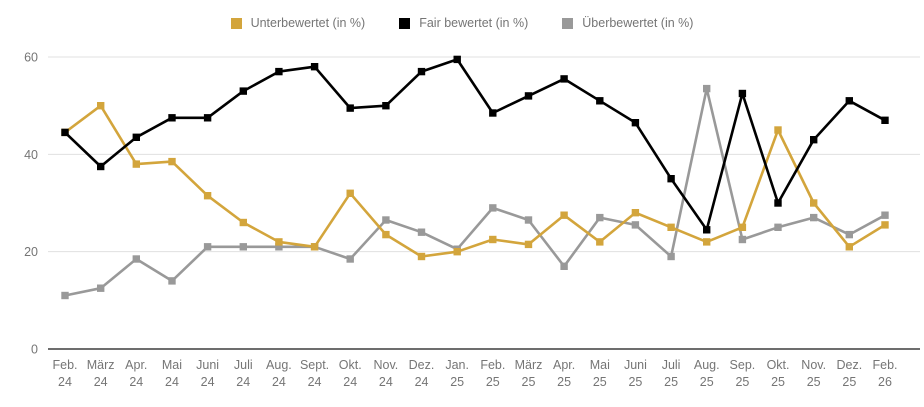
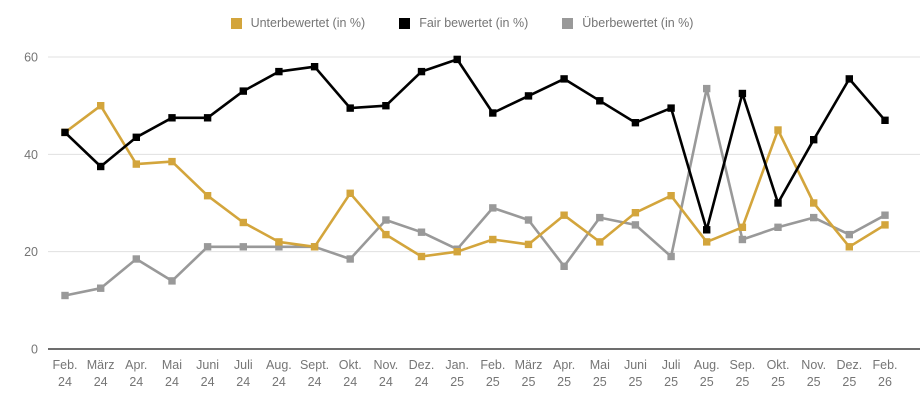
Unterbewertet (in %)/Juli 25: 25 -> 32
Fair bewertet (in %)/Juli 25: 35 -> 50
Fair bewertet (in %)/Dez. 25: 51 -> 56
